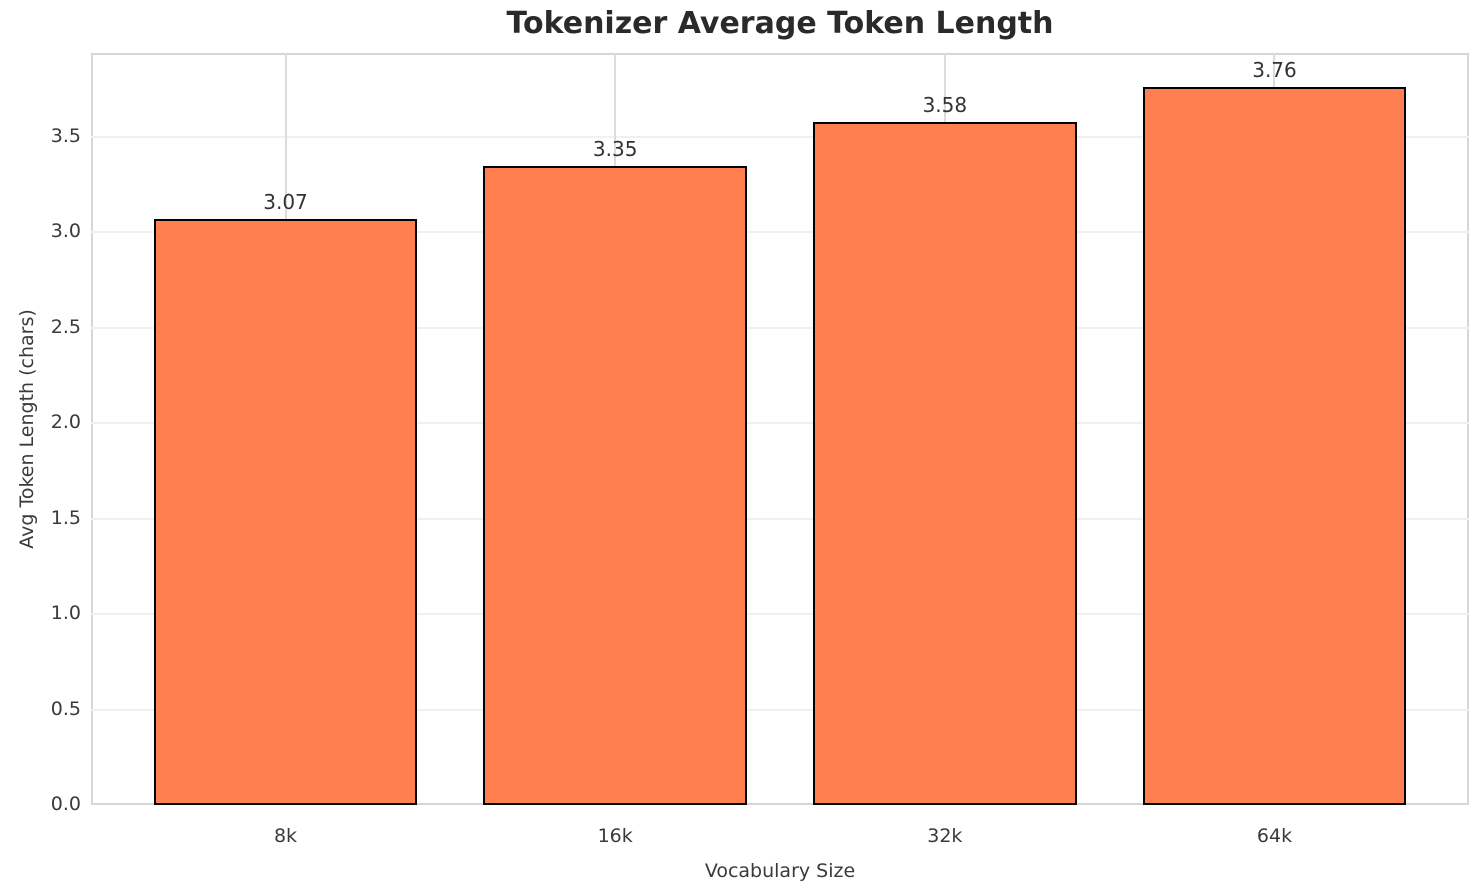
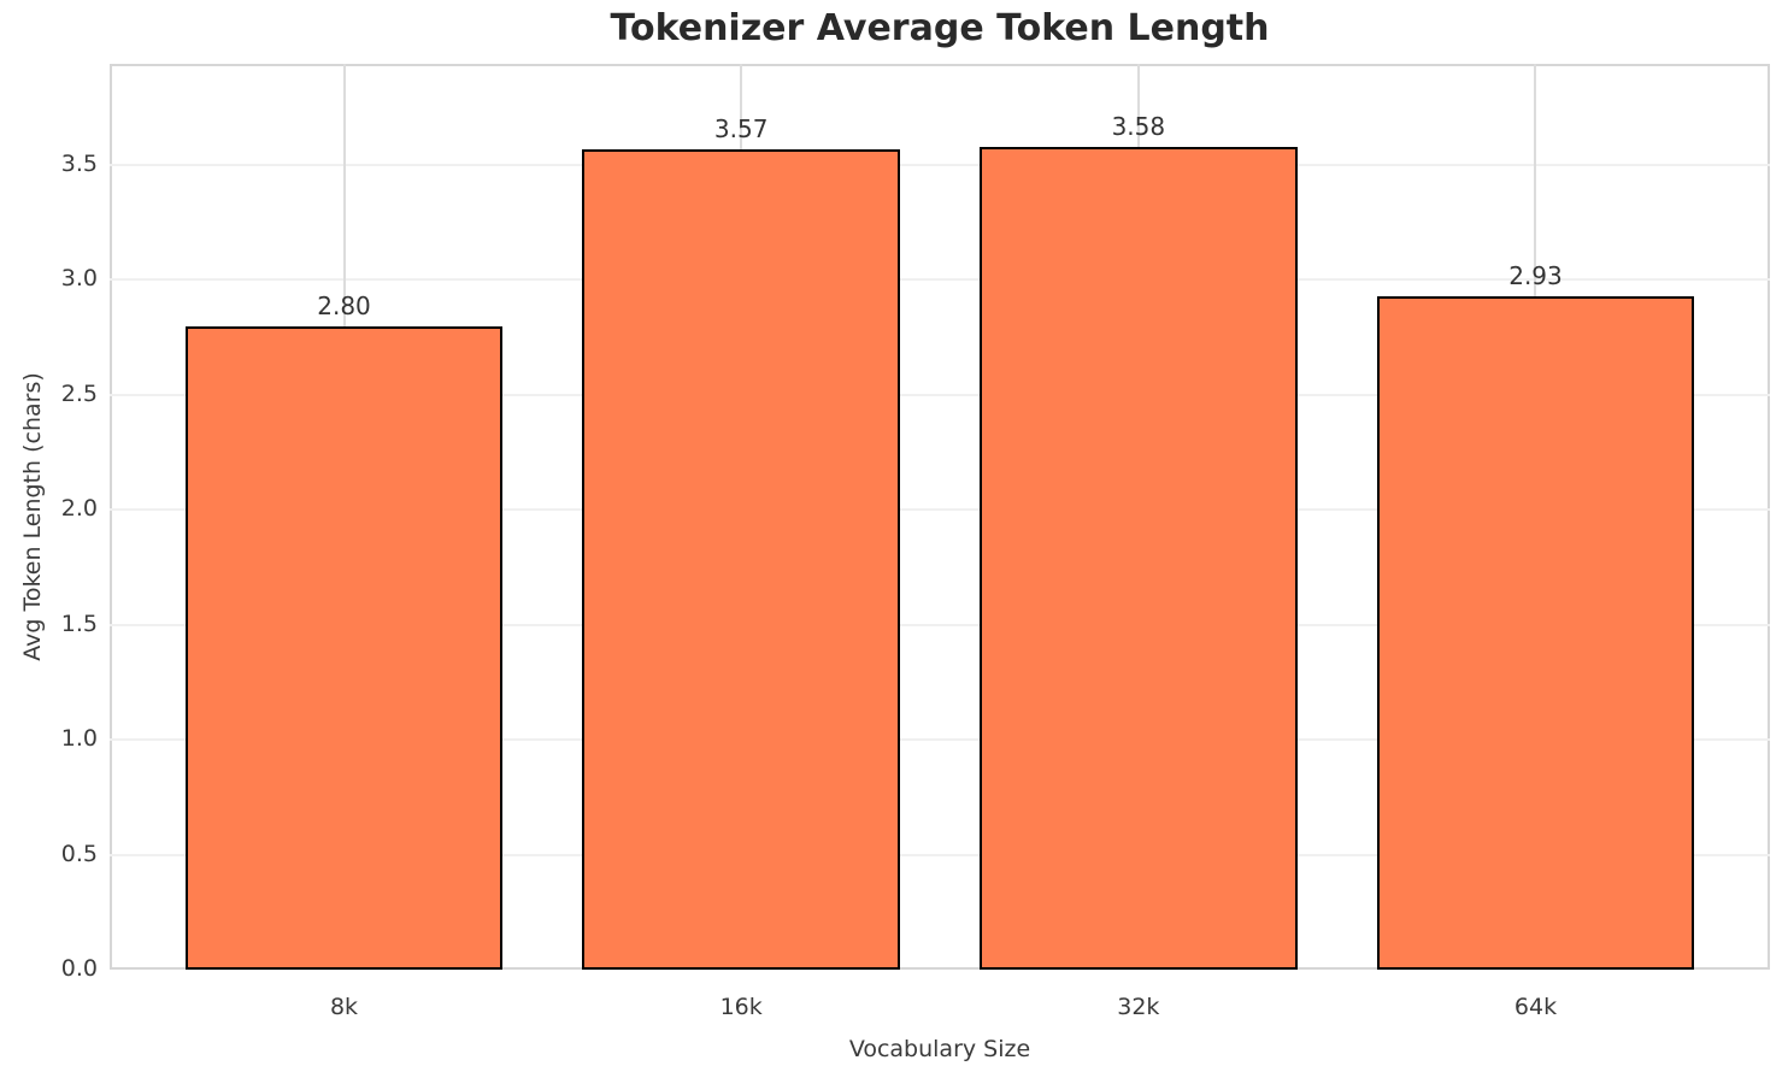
8k: 3.07 -> 2.80
16k: 3.35 -> 3.57
64k: 3.76 -> 2.93
